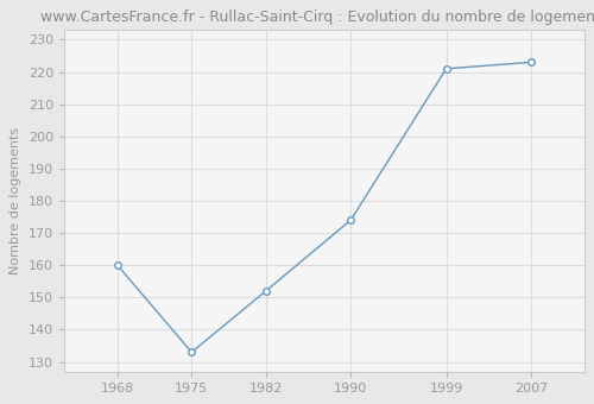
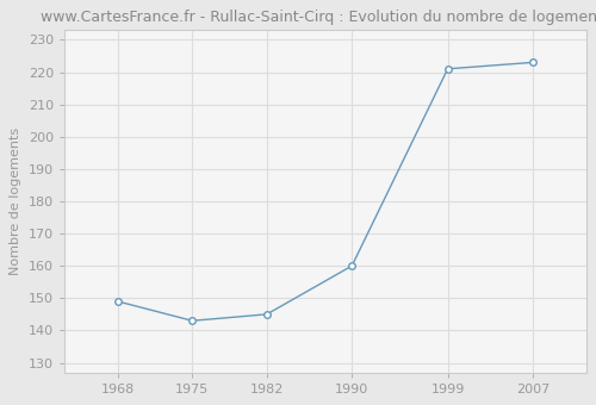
1968: 160 -> 149
1975: 133 -> 143
1982: 152 -> 145
1990: 174 -> 160
